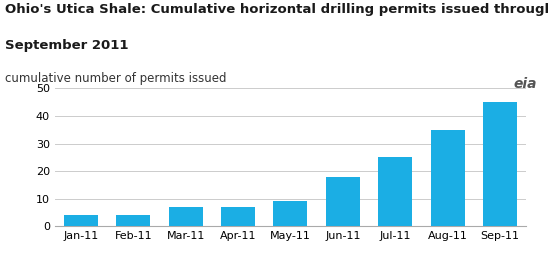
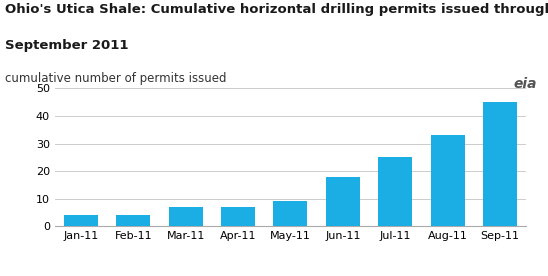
Aug-11: 35 -> 33
